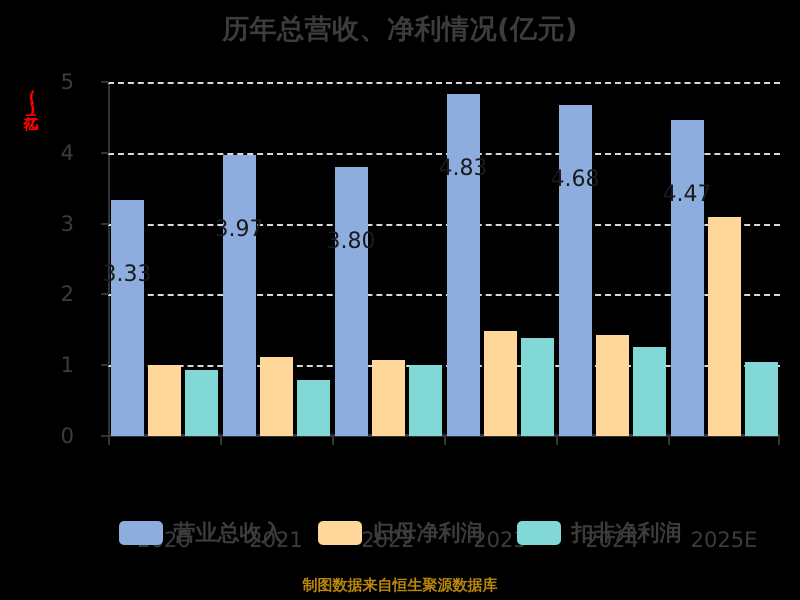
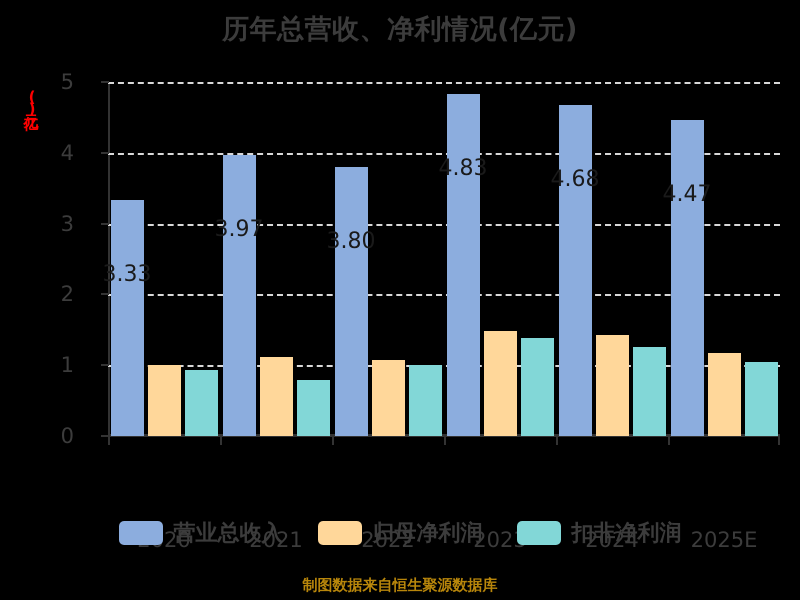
归母净利润/2025E: 3.1 -> 1.2
